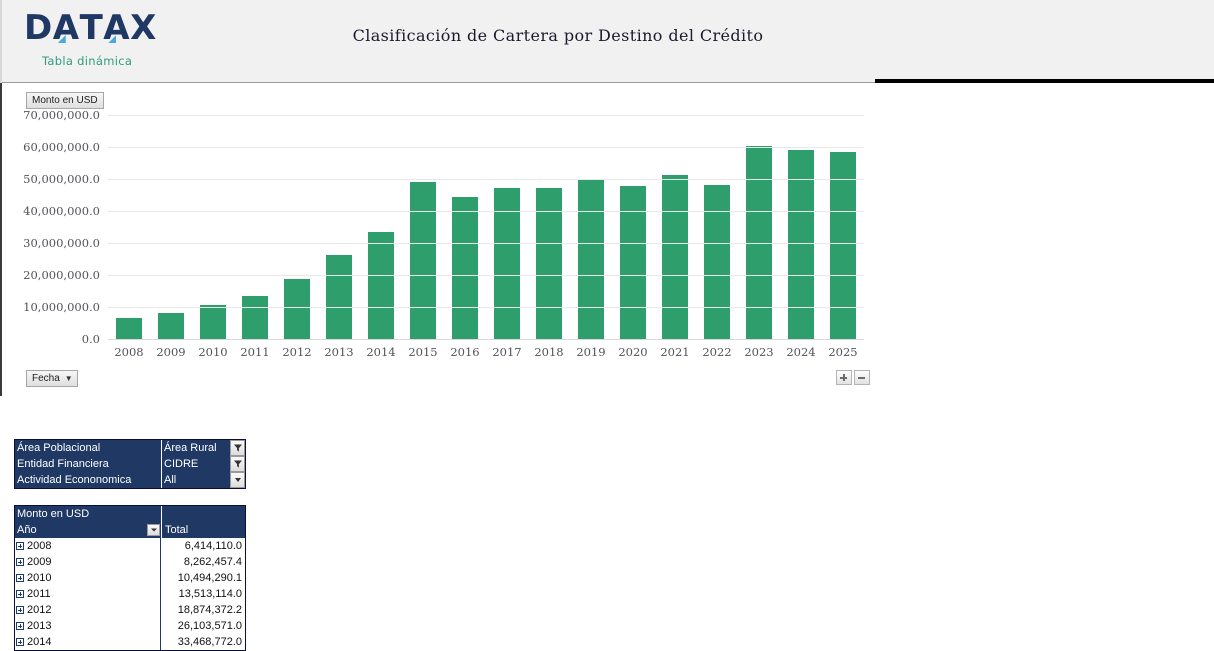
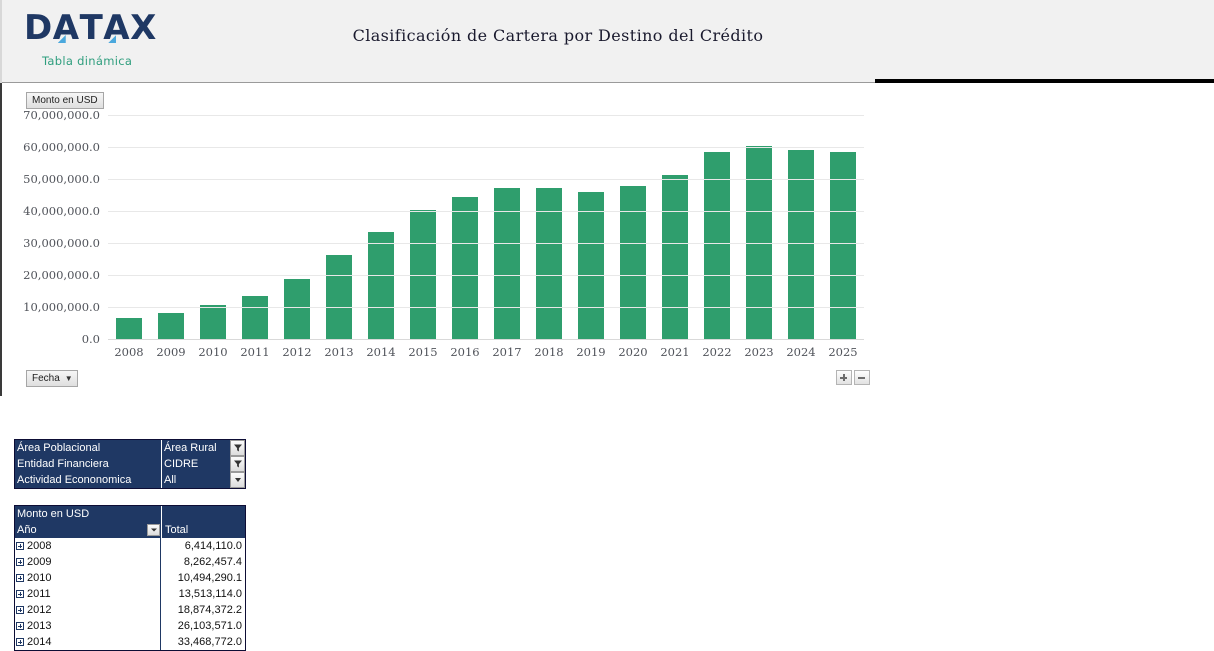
2015: 49000000 -> 40000000
2019: 50000000 -> 46000000
2022: 48000000 -> 58000000
